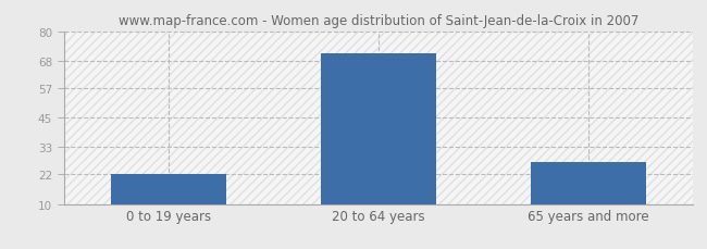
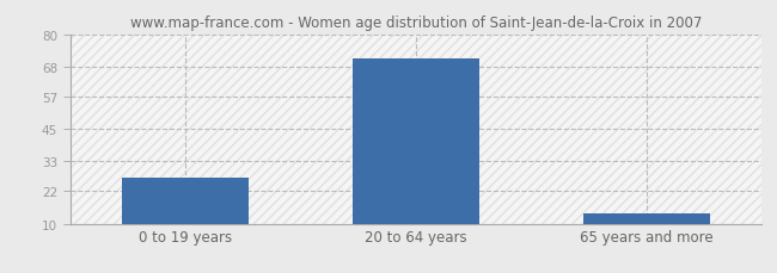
0 to 19 years: 22 -> 27
65 years and more: 27 -> 14
